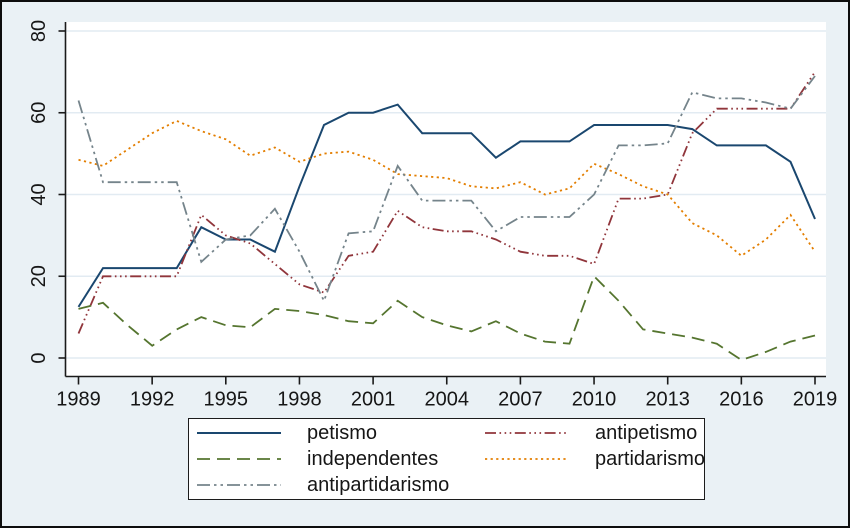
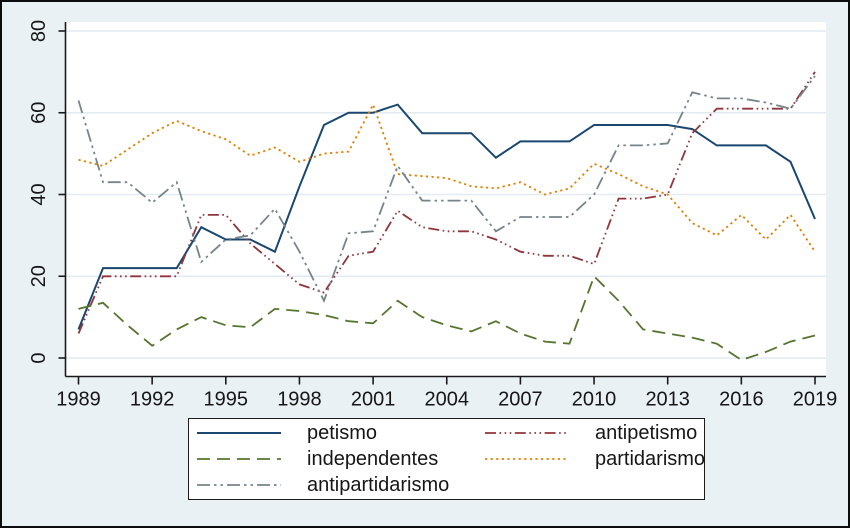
petismo/1989: 12 -> 7
antipartidarismo/1992: 43 -> 38
antipetismo/1995: 30 -> 35
partidarismo/2001: 48 -> 62
partidarismo/2016: 25 -> 35
